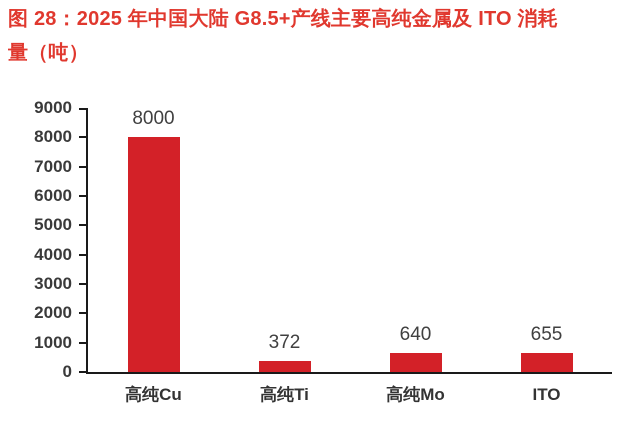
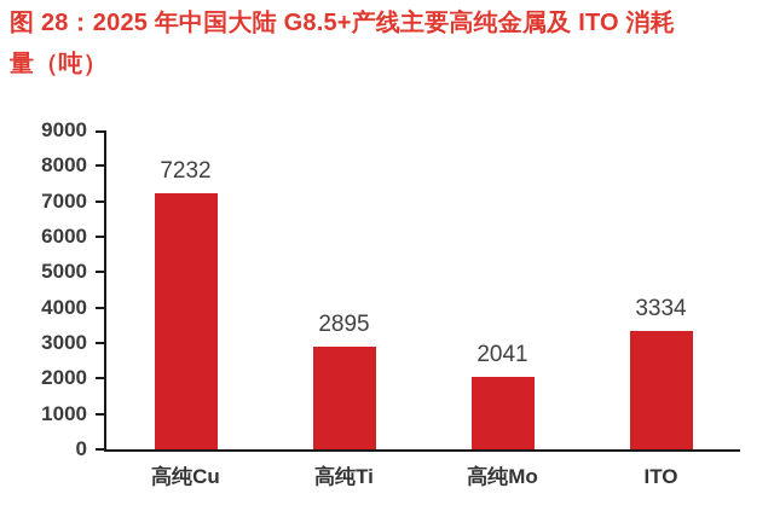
高纯Cu: 8000 -> 7232
高纯Ti: 372 -> 2895
高纯Mo: 640 -> 2041
ITO: 655 -> 3334
